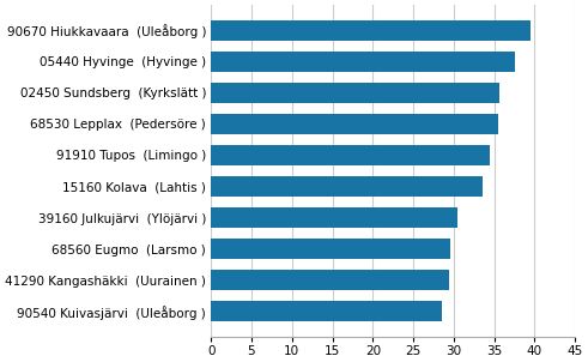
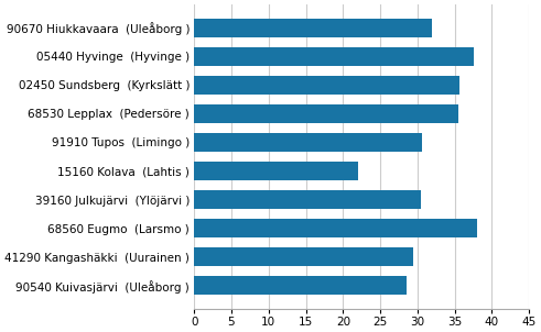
90670 Hiukkavaara (Uleåborg ): 39.5 -> 32.0
91910 Tupos (Limingo ): 34.5 -> 30.6
15160 Kolava (Lahtis ): 33.5 -> 22.0
68560 Eugmo (Larsmo ): 29.6 -> 38.0
